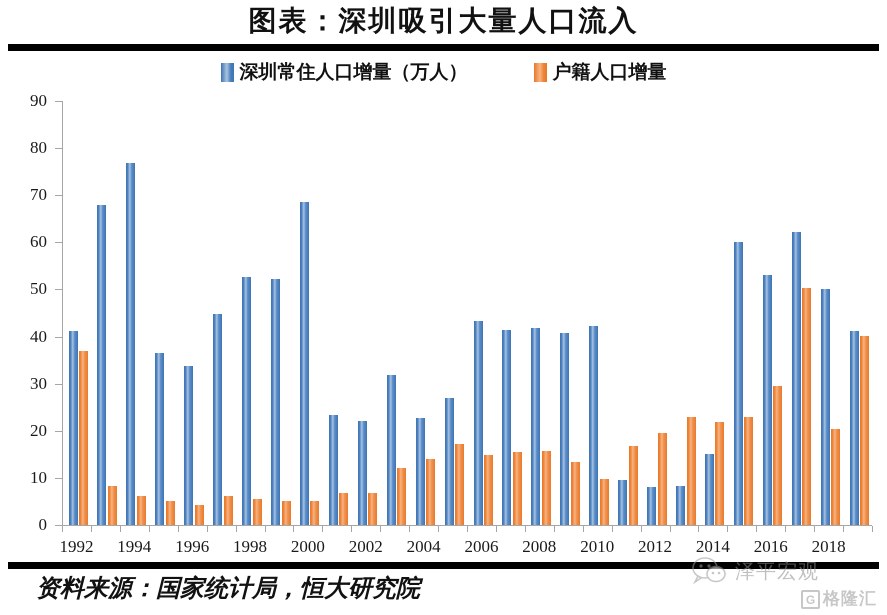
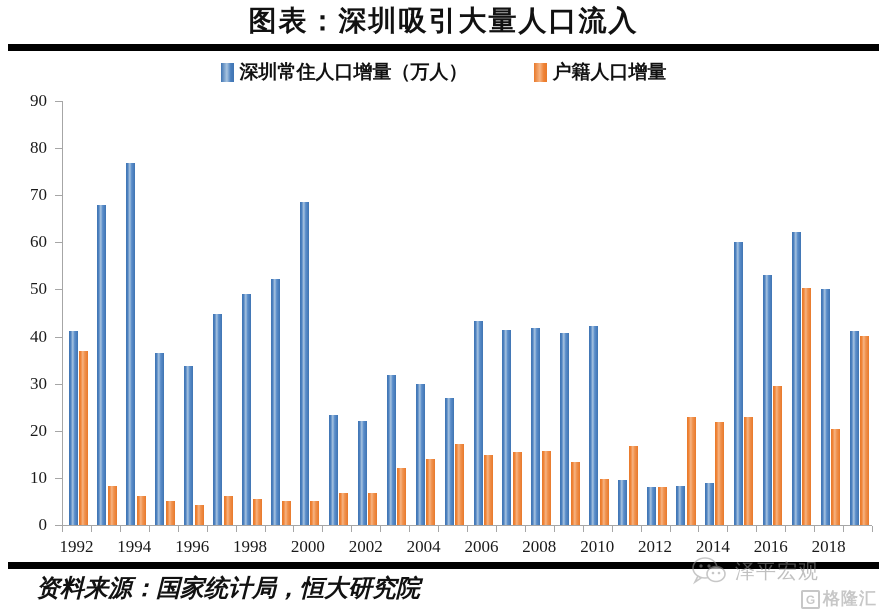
深圳常住人口增量（万人）/1998: 53 -> 49
深圳常住人口增量（万人）/2004: 23 -> 30
户籍人口增量/2012: 20 -> 8
深圳常住人口增量（万人）/2014: 15 -> 9
